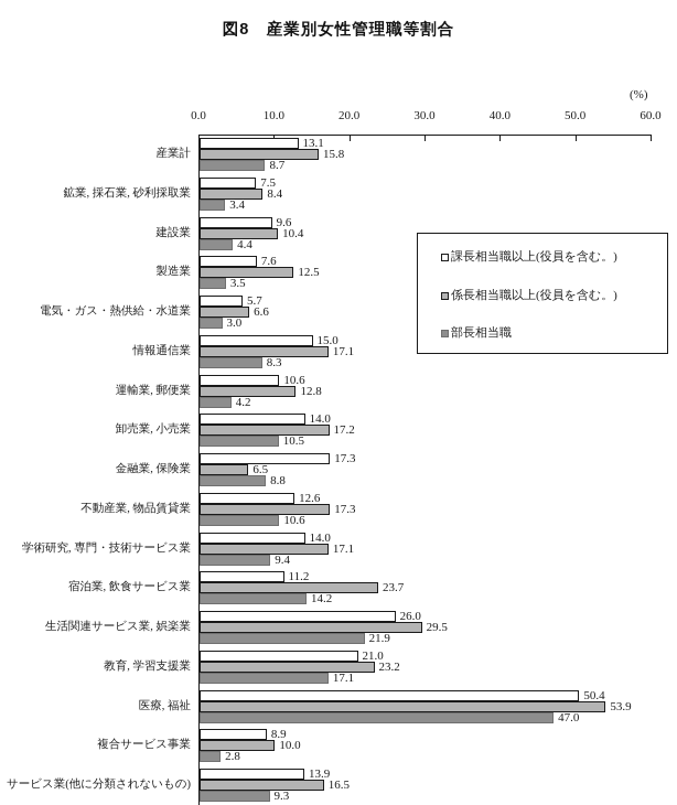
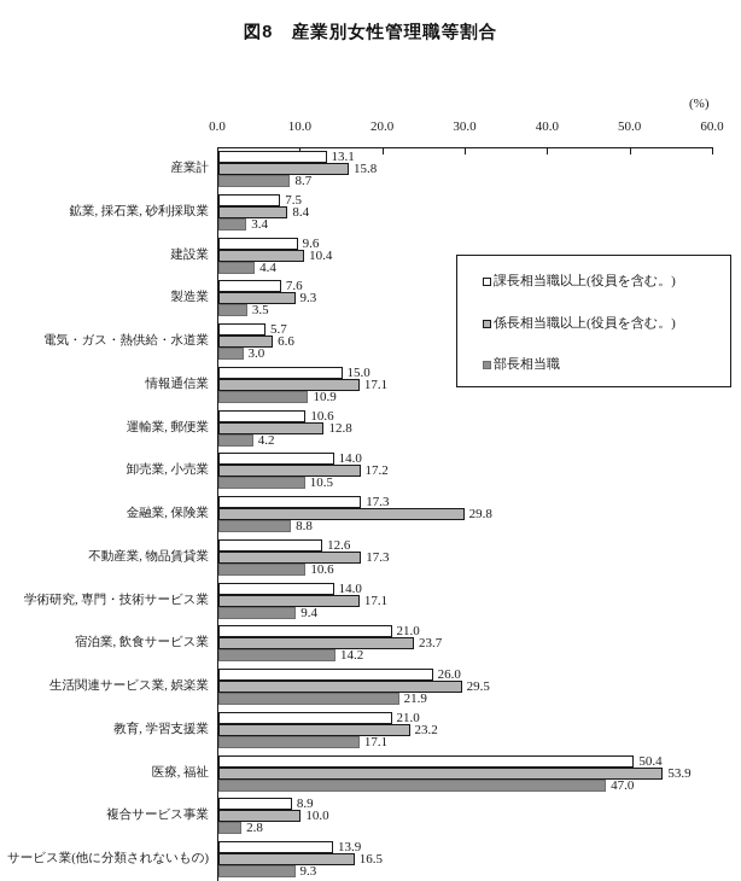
係長相当職以上(役員を含む。)/製造業: 12.5 -> 9.3
部長相当職/情報通信業: 8.3 -> 10.9
係長相当職以上(役員を含む。)/金融業, 保険業: 6.5 -> 29.8
課長相当職以上(役員を含む。)/宿泊業, 飲食サービス業: 11.2 -> 21.0
